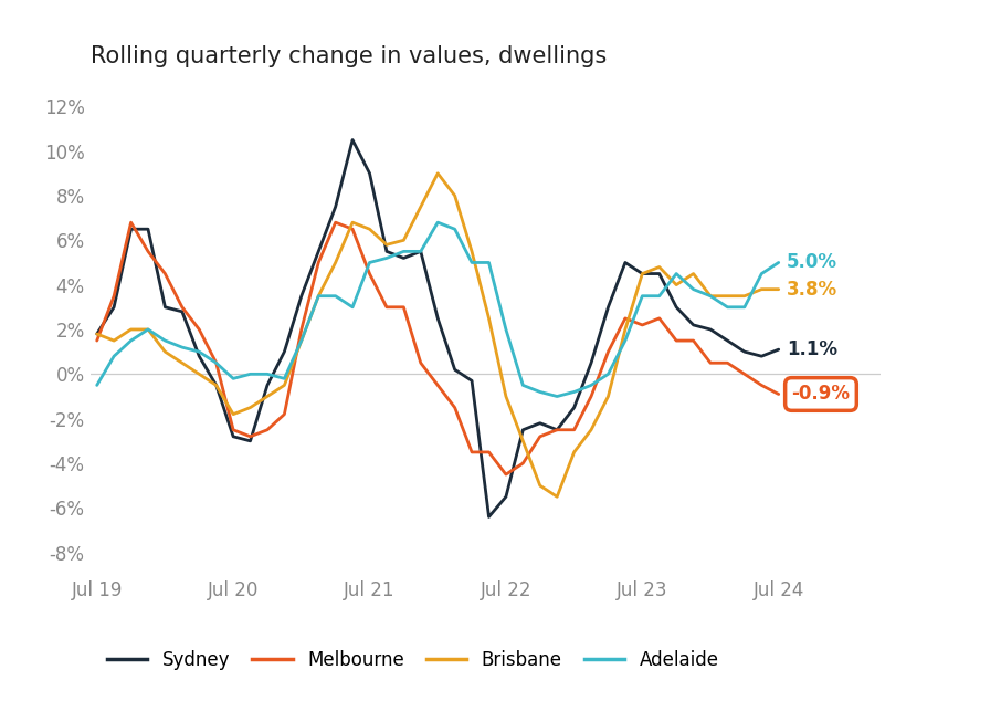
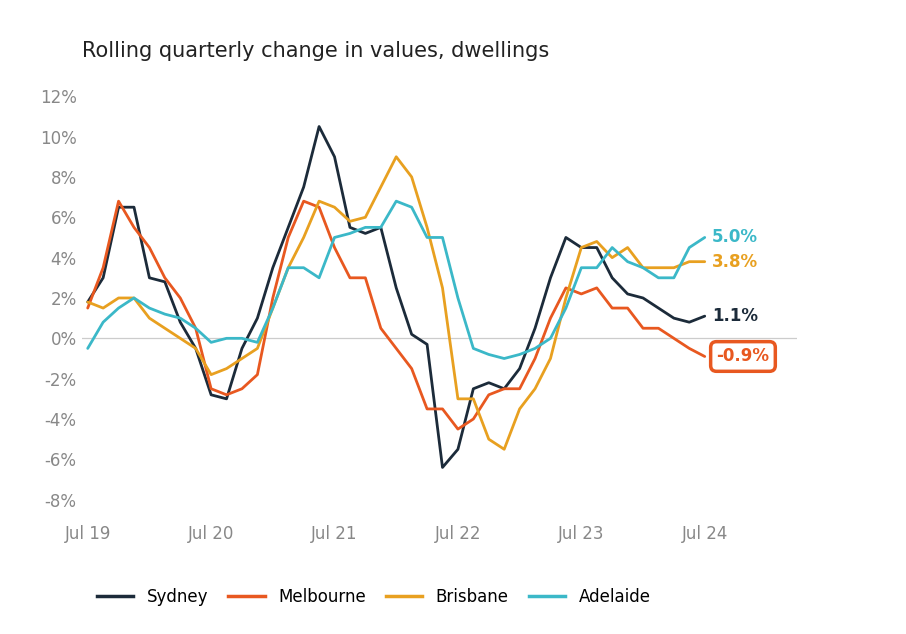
Brisbane/Jul 22: -1.0% -> -3.0%
